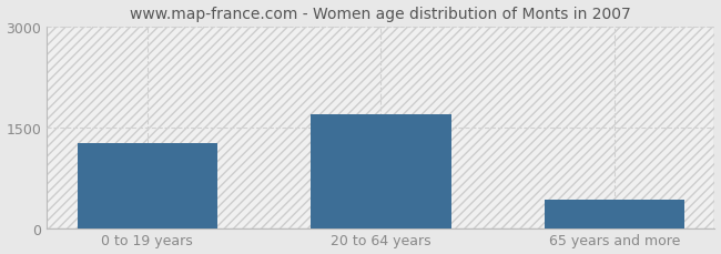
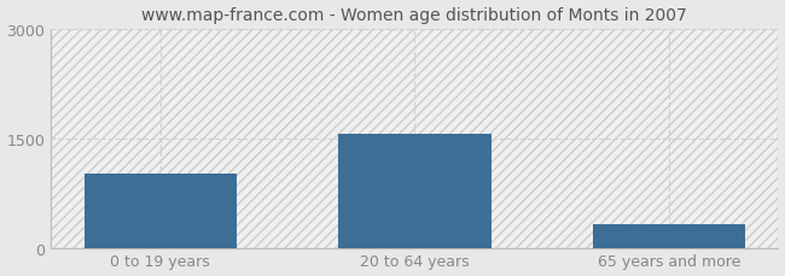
0 to 19 years: 1260 -> 1020
20 to 64 years: 1700 -> 1560
65 years and more: 430 -> 320
